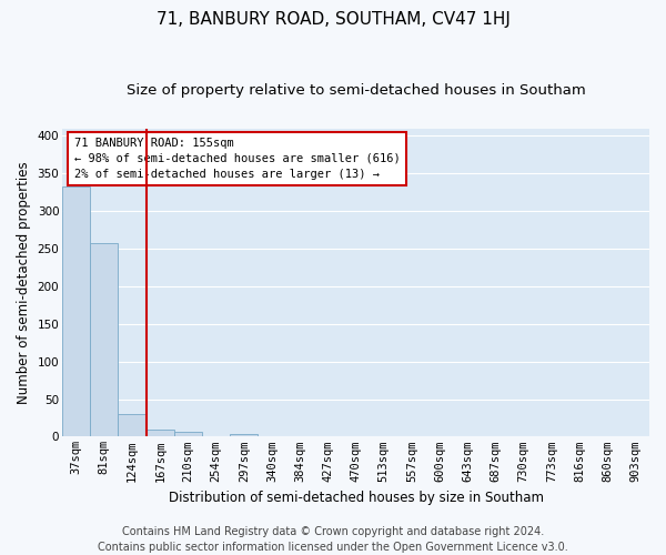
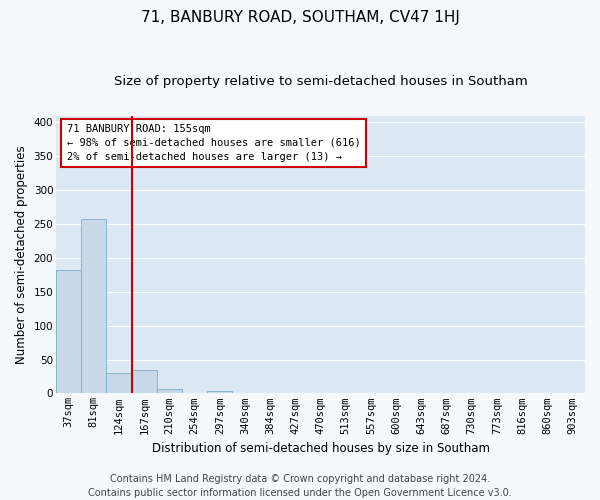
37sqm: 333 -> 182
167sqm: 9 -> 34
